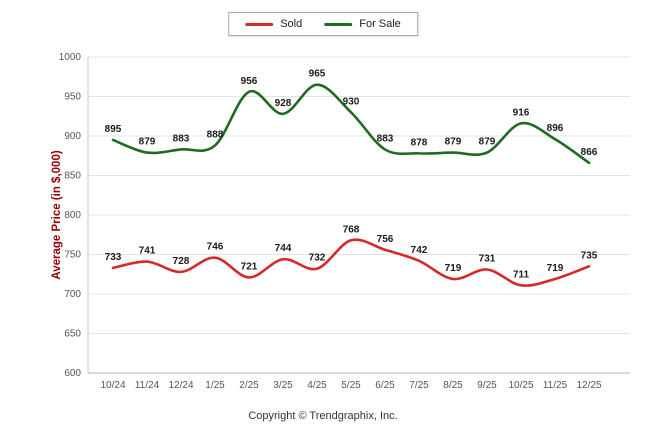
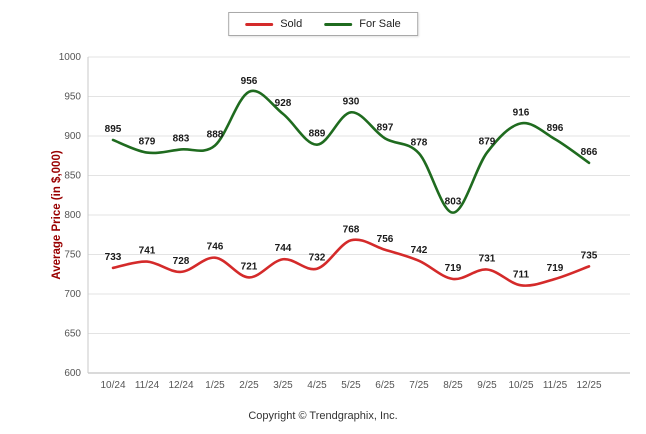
For Sale/4/25: 965 -> 889
For Sale/6/25: 883 -> 897
For Sale/8/25: 879 -> 803
